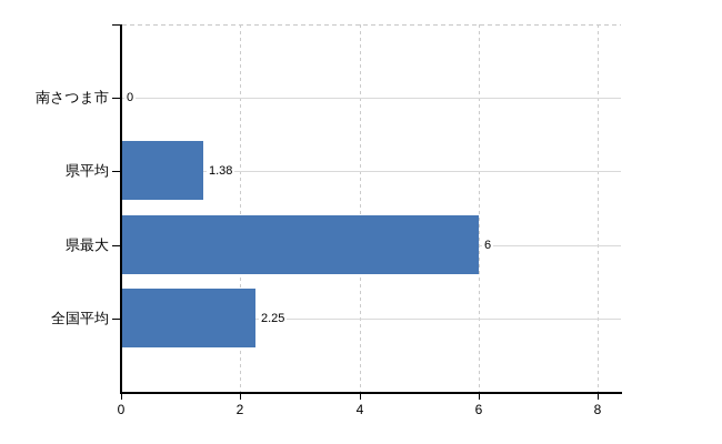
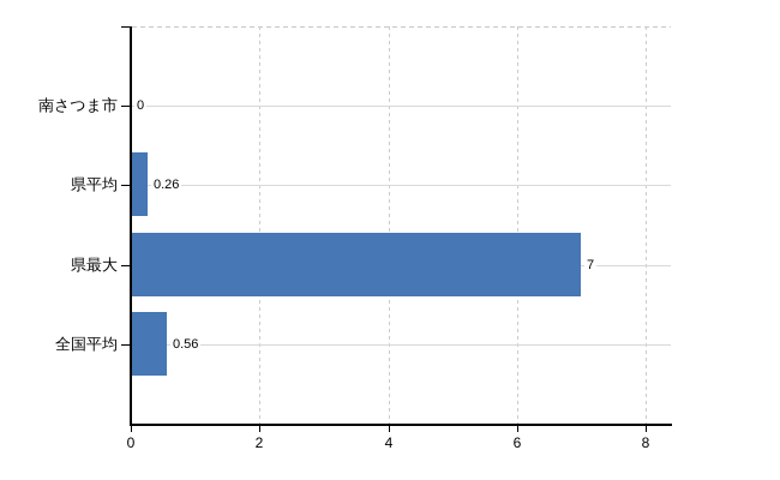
県平均: 1.38 -> 0.26
県最大: 6 -> 7
全国平均: 2.25 -> 0.56
